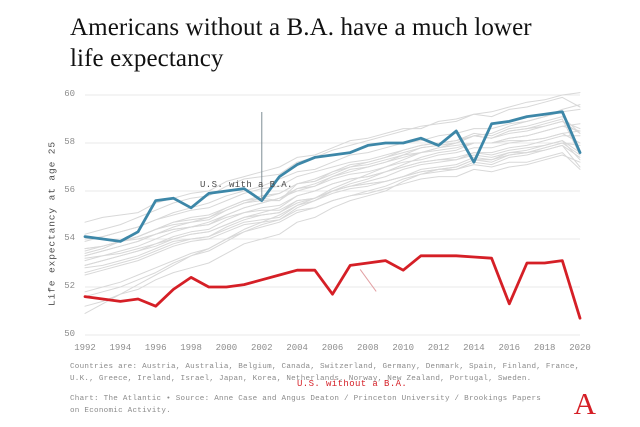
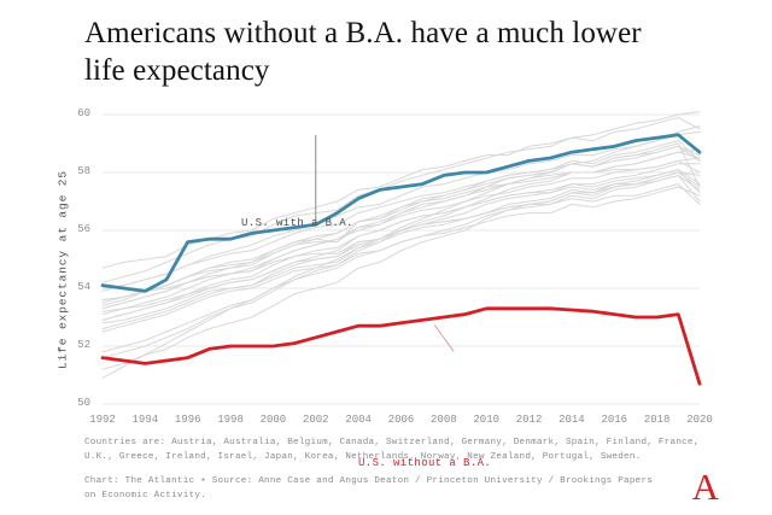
U.S. without a B.A./1996: 51.2 -> 51.6
U.S. with a B.A./1998: 55.3 -> 55.7
U.S. without a B.A./1998: 52.4 -> 52.0
U.S. with a B.A./2002: 55.6 -> 56.2
U.S. without a B.A./2006: 51.7 -> 52.8
U.S. without a B.A./2010: 52.7 -> 53.3
U.S. with a B.A./2012: 57.9 -> 58.4
U.S. with a B.A./2014: 57.2 -> 58.7
U.S. without a B.A./2016: 51.3 -> 53.1
U.S. with a B.A./2020: 57.6 -> 58.7
